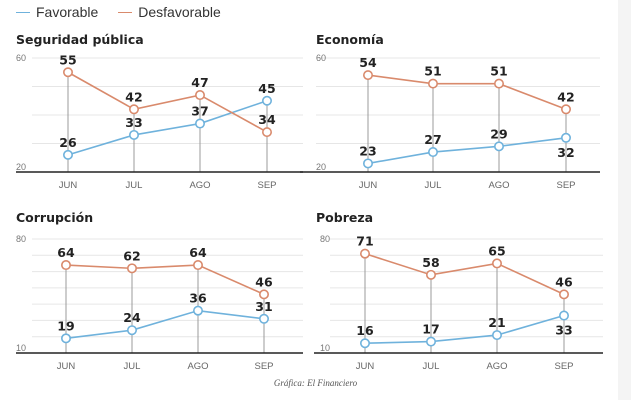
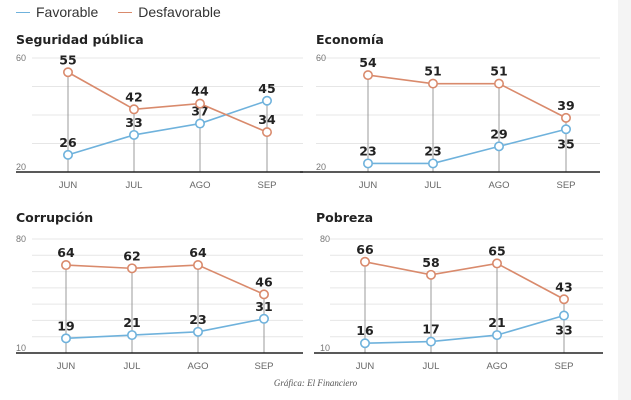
Seguridad pública/Desfavorable/AGO: 47 -> 44
Economía/Favorable/JUL: 27 -> 23
Economía/Favorable/SEP: 32 -> 35
Economía/Desfavorable/SEP: 42 -> 39
Corrupción/Favorable/JUL: 24 -> 21
Corrupción/Favorable/AGO: 36 -> 23
Pobreza/Desfavorable/JUN: 71 -> 66
Pobreza/Desfavorable/SEP: 46 -> 43
